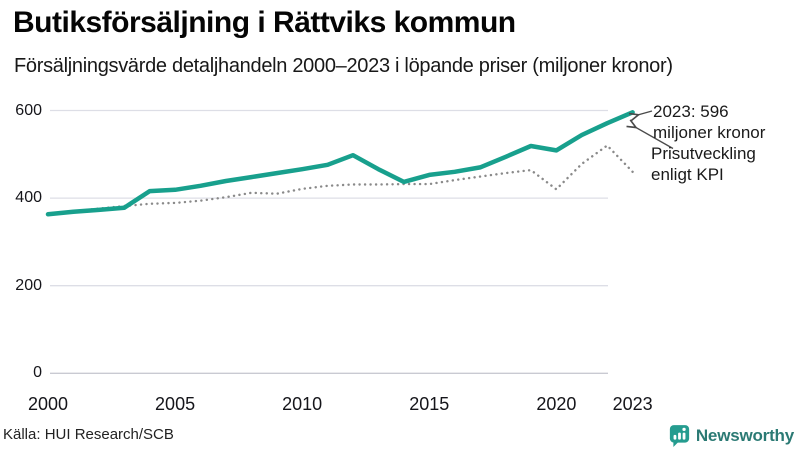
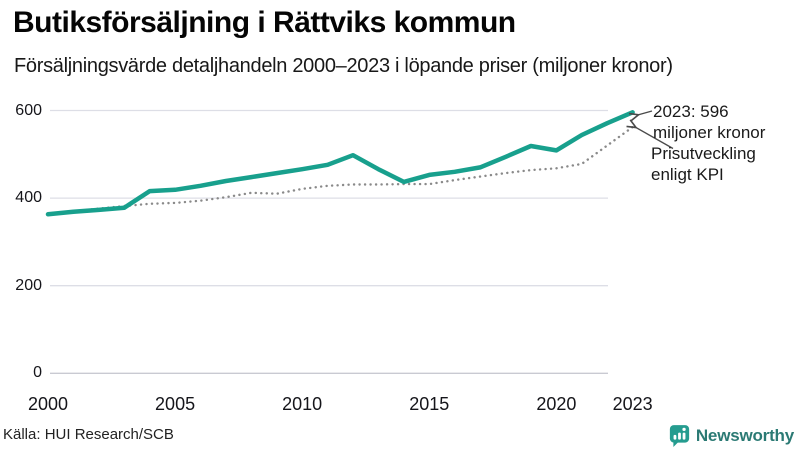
Prisutveckling enligt KPI/2020: 420 -> 470
Prisutveckling enligt KPI/2023: 460 -> 560
